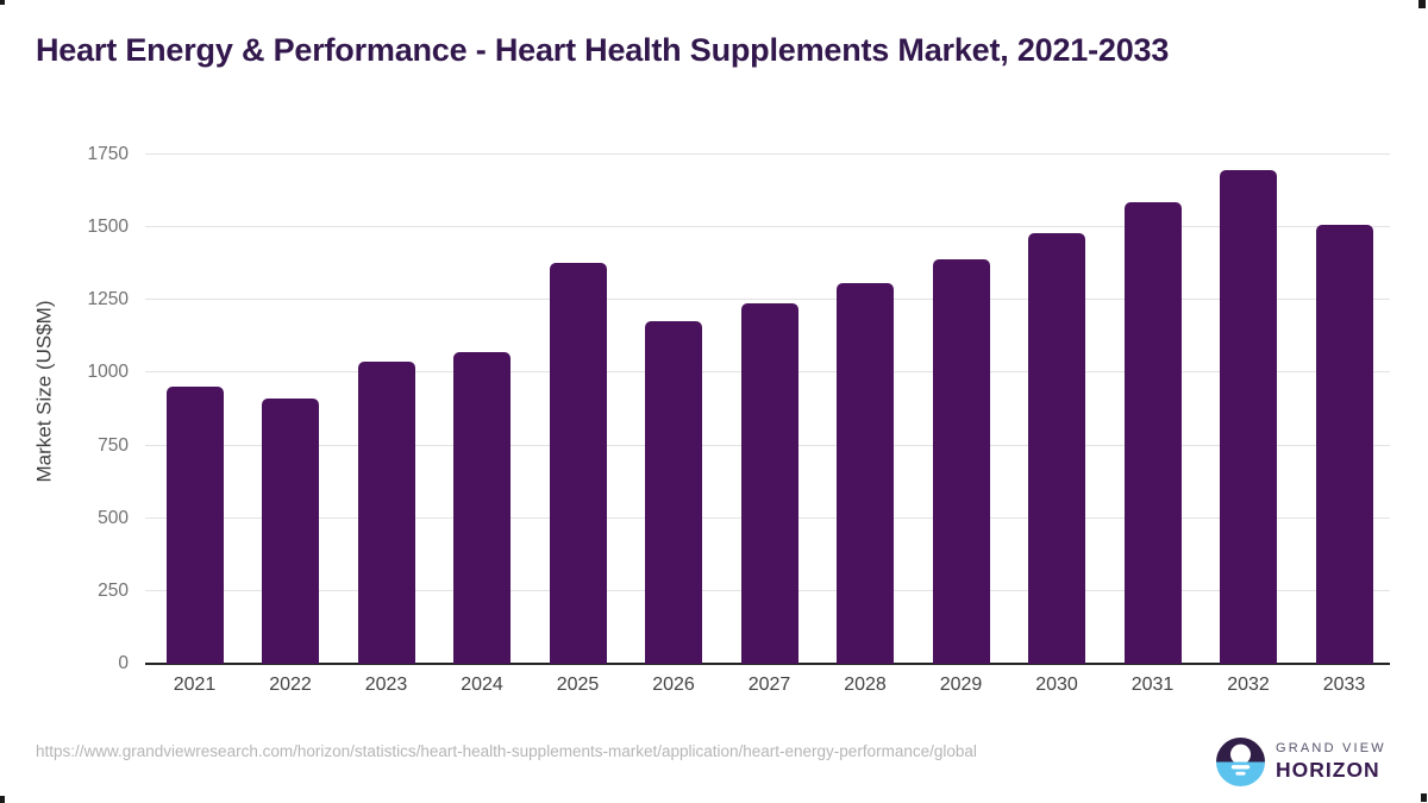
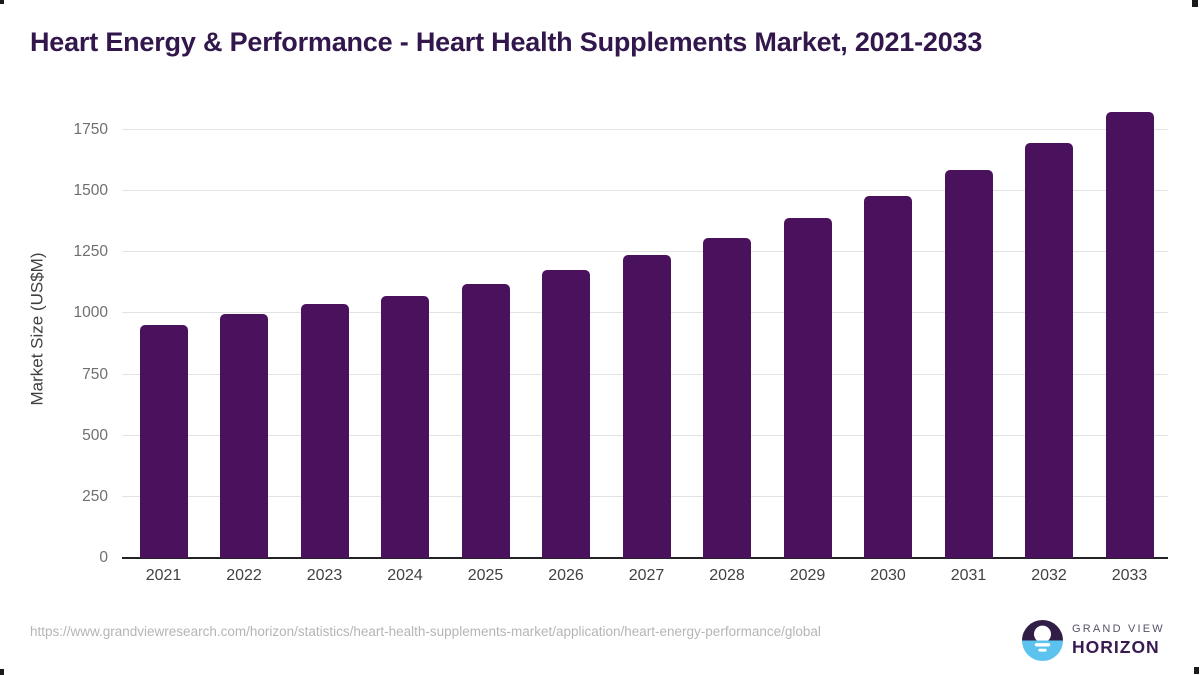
2022: 910 -> 1000
2025: 1380 -> 1120
2033: 1510 -> 1820
